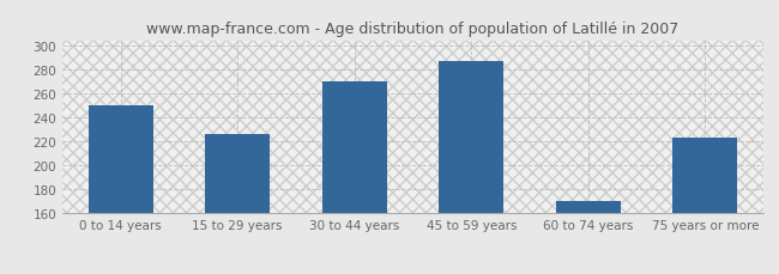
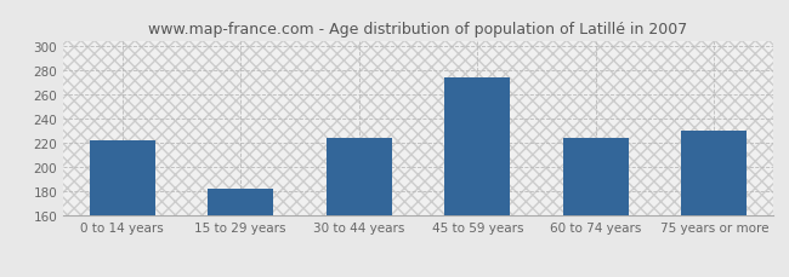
0 to 14 years: 250 -> 222
15 to 29 years: 226 -> 182
30 to 44 years: 270 -> 224
45 to 59 years: 287 -> 274
60 to 74 years: 170 -> 224
75 years or more: 223 -> 230
